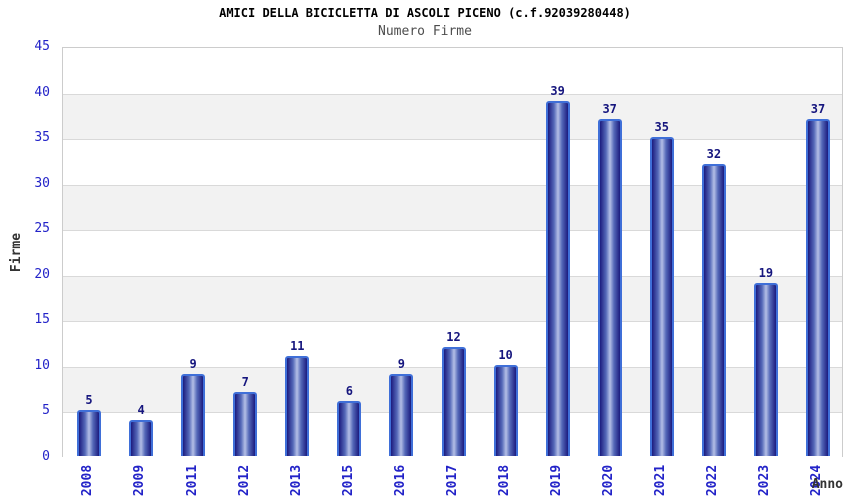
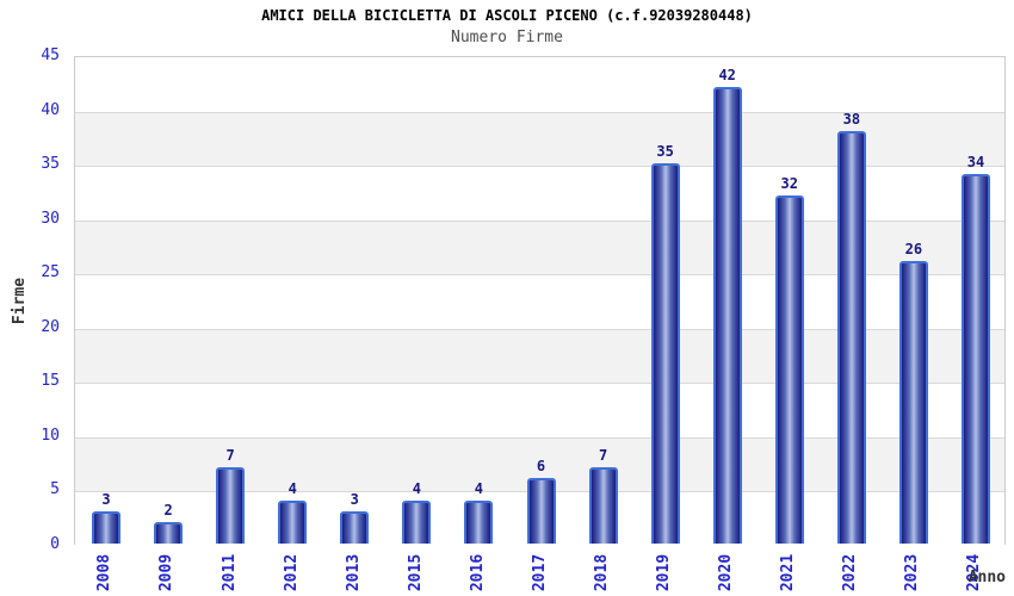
2008: 5 -> 3
2009: 4 -> 2
2011: 9 -> 7
2012: 7 -> 4
2013: 11 -> 3
2015: 6 -> 4
2016: 9 -> 4
2017: 12 -> 6
2018: 10 -> 7
2019: 39 -> 35
2020: 37 -> 42
2021: 35 -> 32
2022: 32 -> 38
2023: 19 -> 26
2024: 37 -> 34
